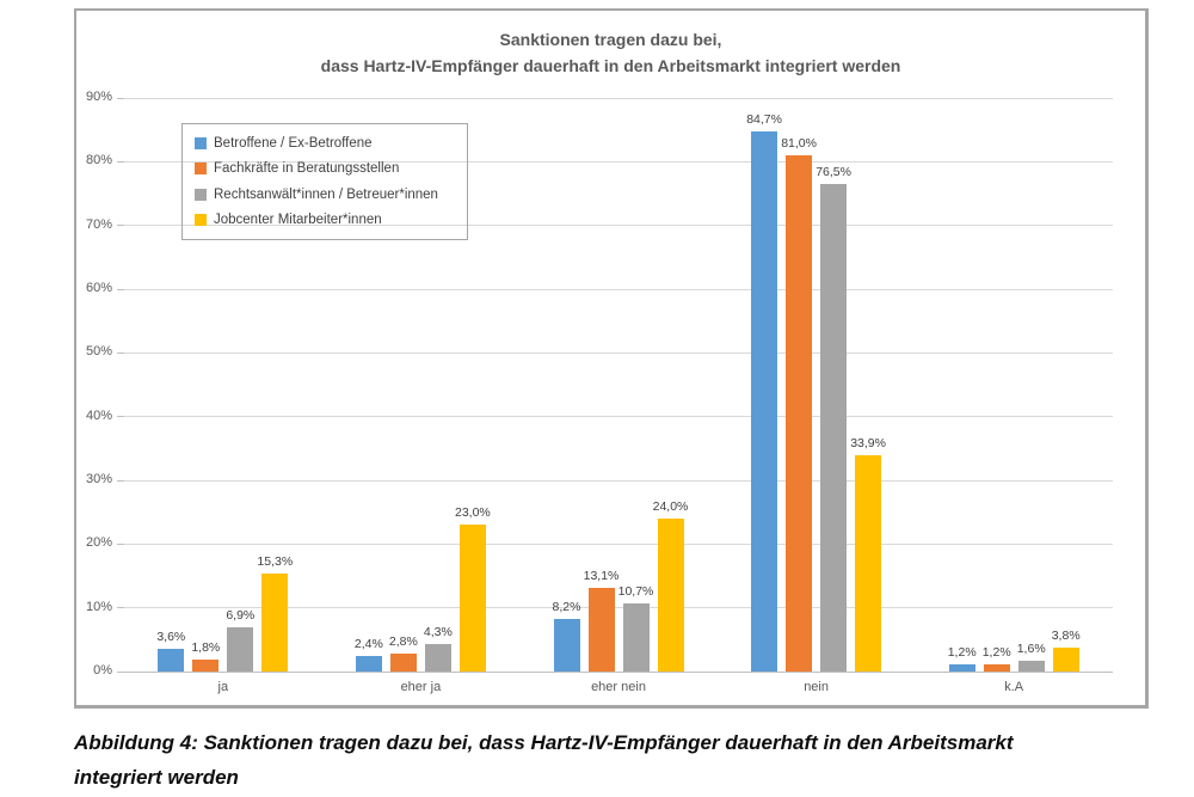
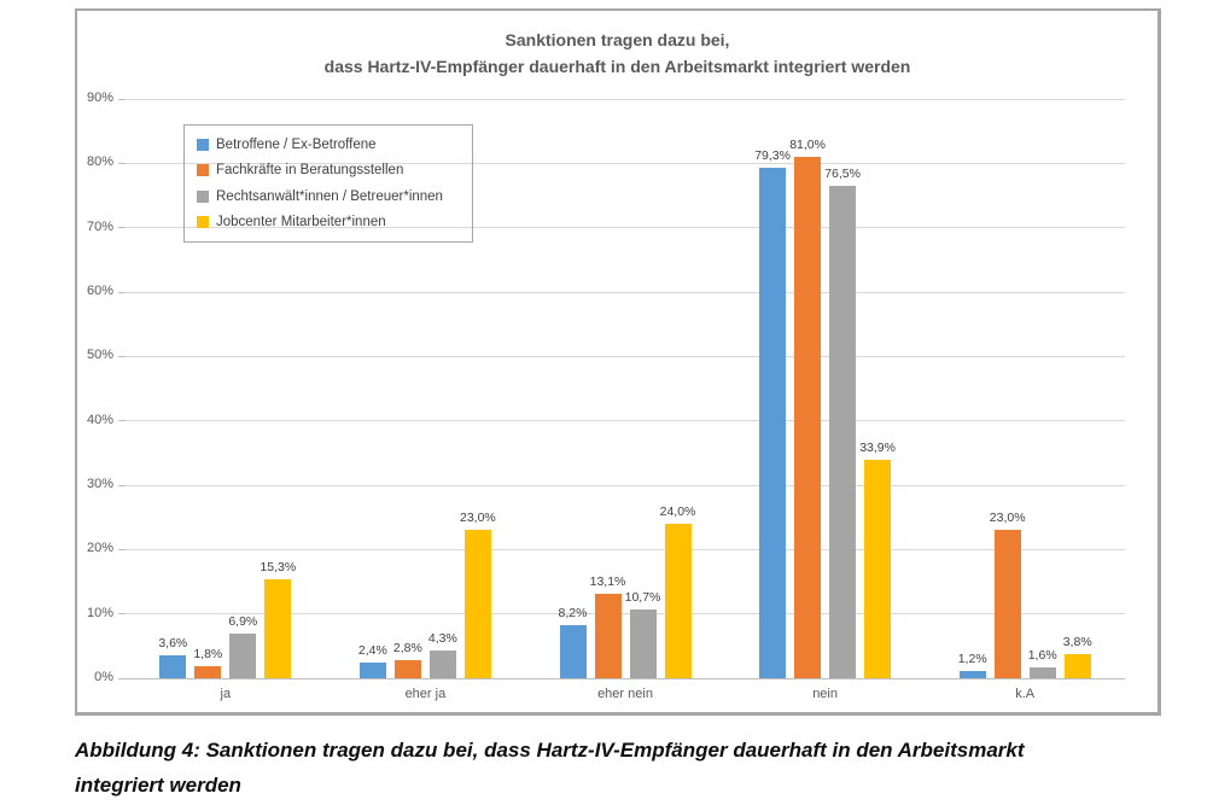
Betroffene / Ex-Betroffene/nein: 84,7% -> 79,3%
Fachkräfte in Beratungsstellen/k.A: 1,2% -> 23,0%
